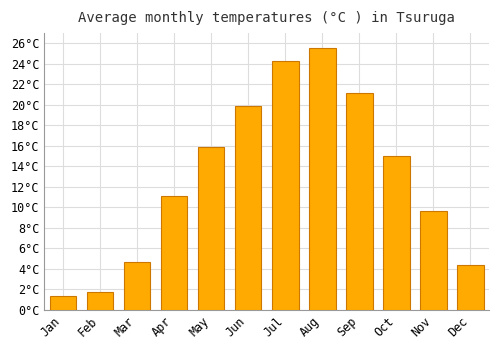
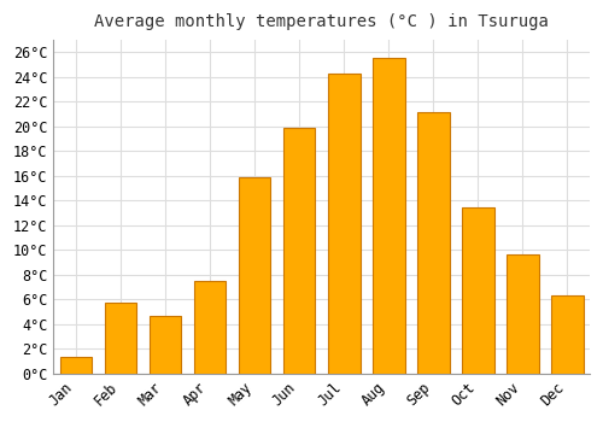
Feb: 1.7°C -> 5.7°C
Apr: 11.1°C -> 7.5°C
Oct: 15.0°C -> 13.4°C
Dec: 4.4°C -> 6.3°C
